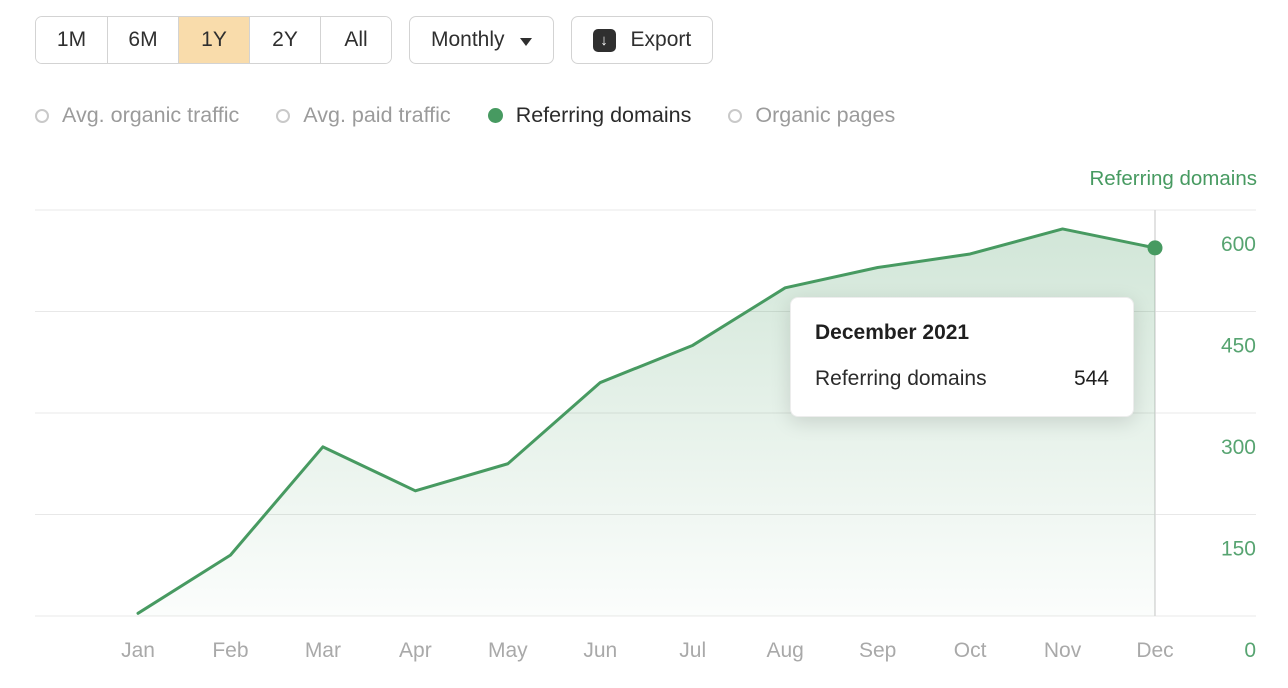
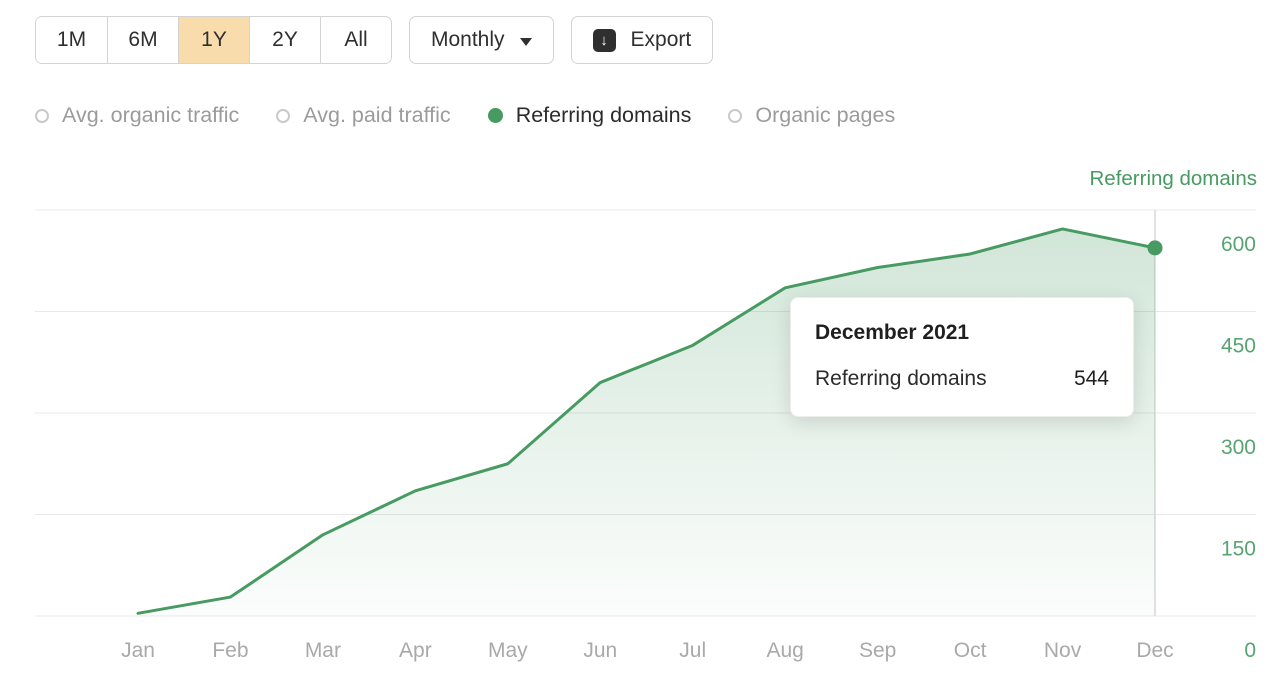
Feb: 90 -> 30
Mar: 250 -> 120
